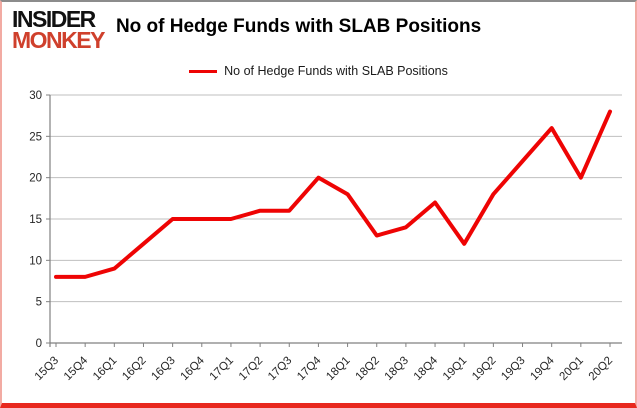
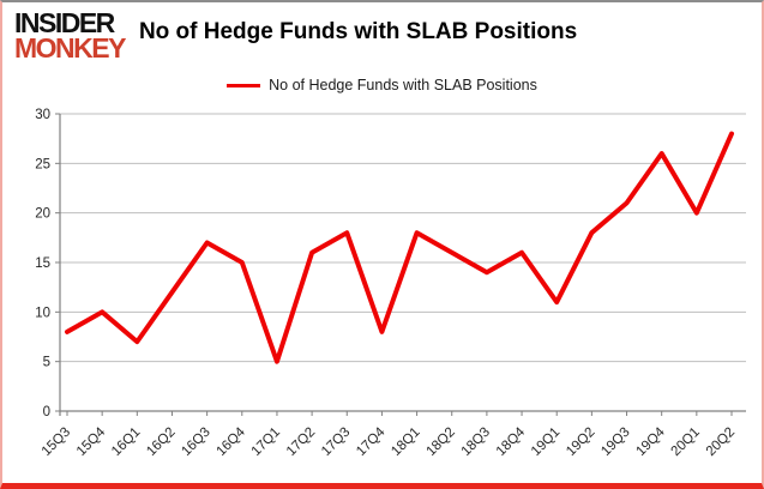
15Q4: 8 -> 10
16Q1: 9 -> 7
16Q3: 15 -> 17
17Q1: 15 -> 5
17Q3: 16 -> 18
17Q4: 20 -> 8
18Q2: 13 -> 16
18Q4: 17 -> 16
19Q1: 12 -> 11
19Q3: 22 -> 21
